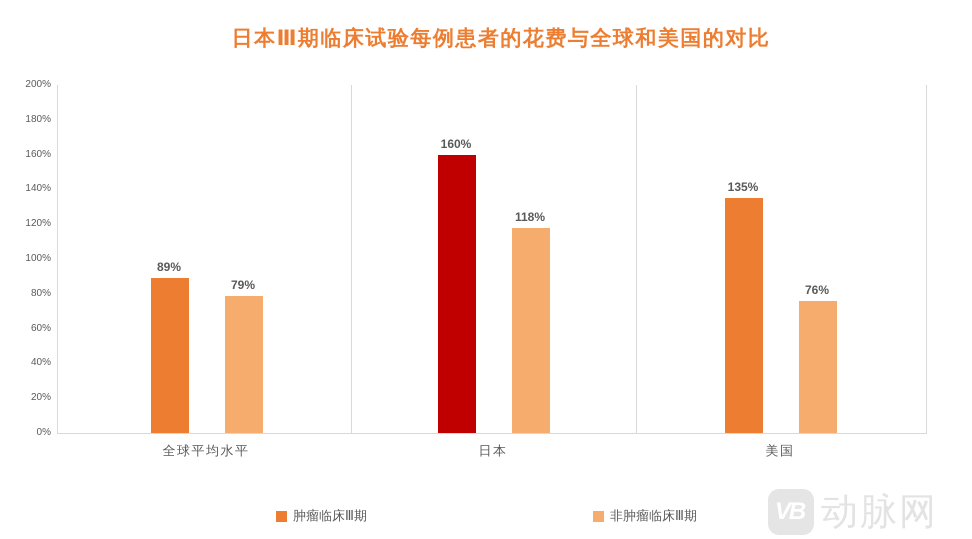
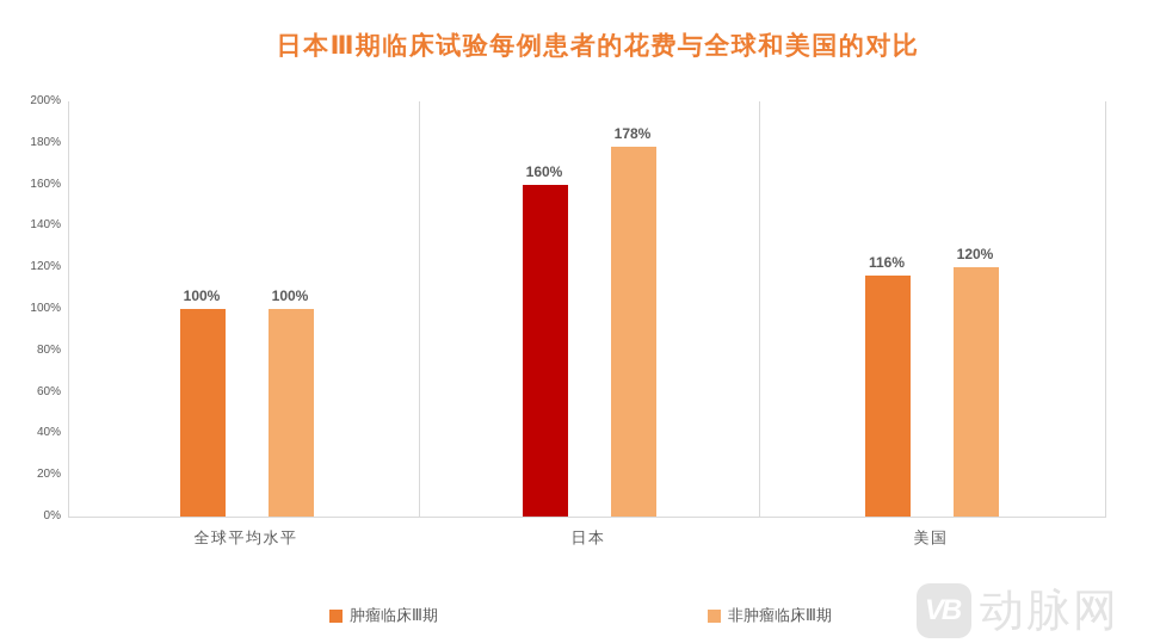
肿瘤临床Ⅲ期/全球平均水平: 89% -> 100%
非肿瘤临床Ⅲ期/全球平均水平: 79% -> 100%
非肿瘤临床Ⅲ期/日本: 118% -> 178%
肿瘤临床Ⅲ期/美国: 135% -> 116%
非肿瘤临床Ⅲ期/美国: 76% -> 120%
